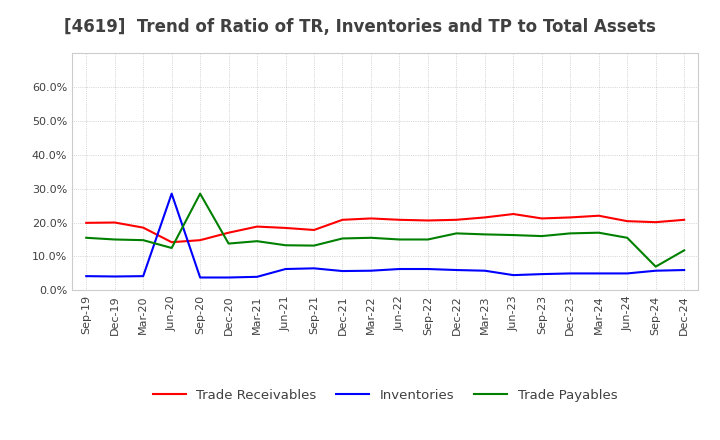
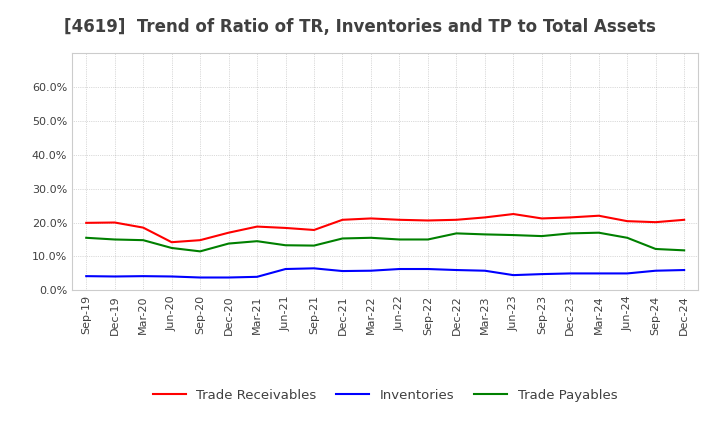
Inventories/Jun-20: 28.5% -> 4.1%
Trade Payables/Sep-20: 28.5% -> 11.5%
Trade Payables/Sep-24: 7.0% -> 12.2%
